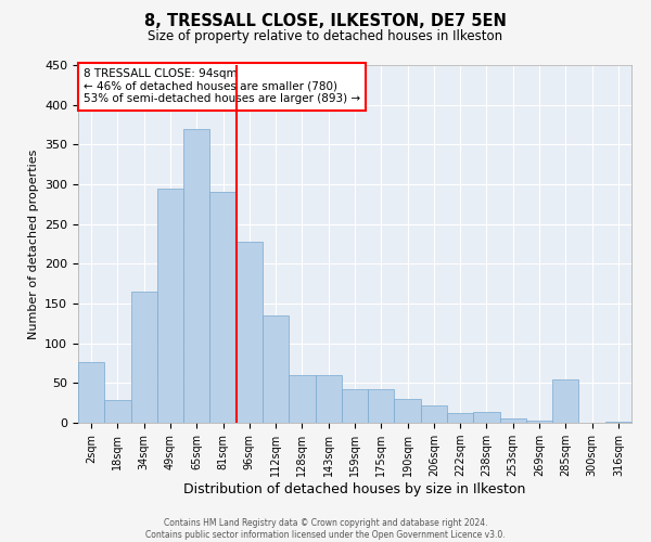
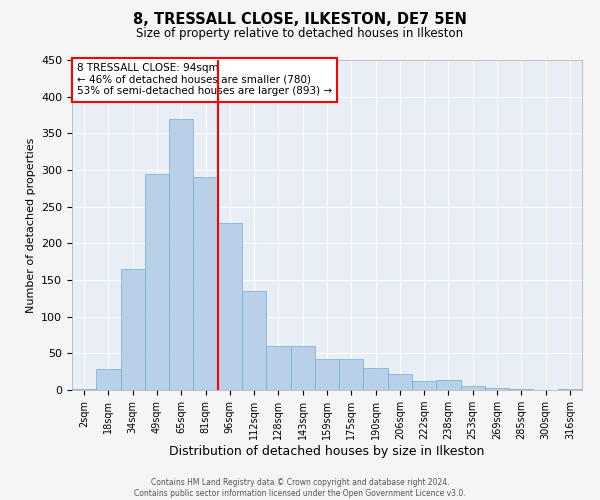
2sqm: 76 -> 2
285sqm: 54 -> 1
